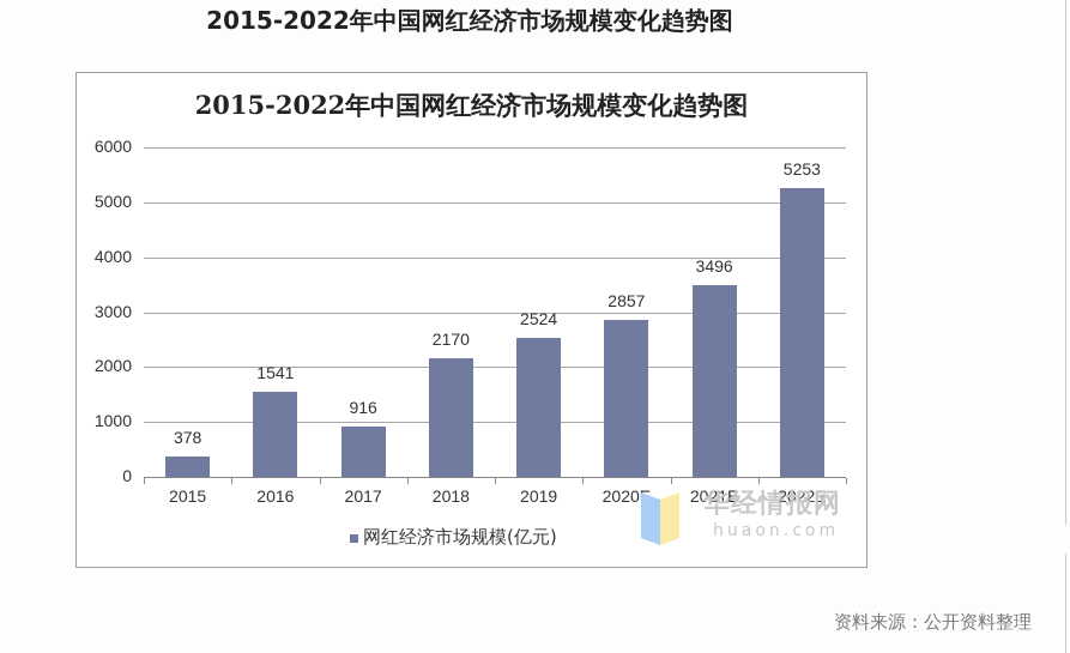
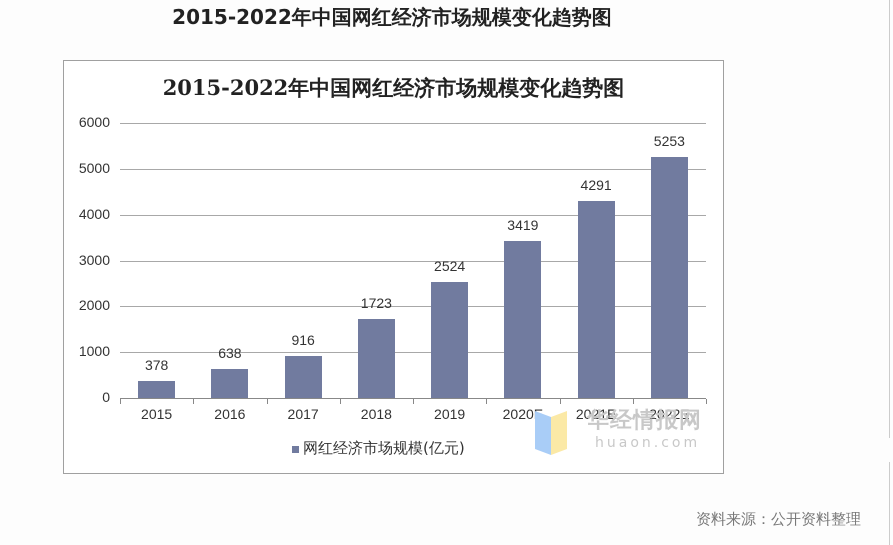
2016: 1541 -> 638
2018: 2170 -> 1723
2020E: 2857 -> 3419
2021E: 3496 -> 4291
